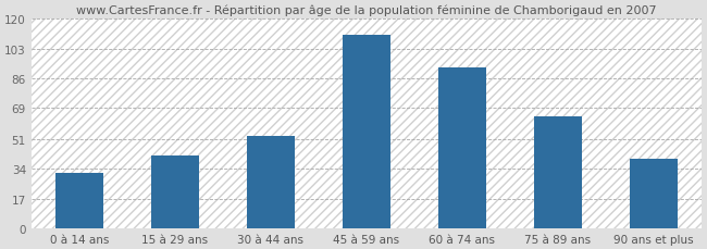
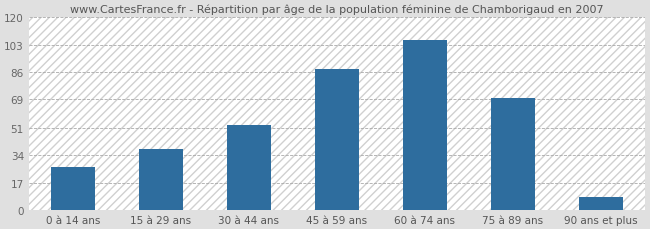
0 à 14 ans: 32 -> 27
15 à 29 ans: 42 -> 38
45 à 59 ans: 111 -> 88
60 à 74 ans: 92 -> 106
75 à 89 ans: 64 -> 70
90 ans et plus: 40 -> 8
